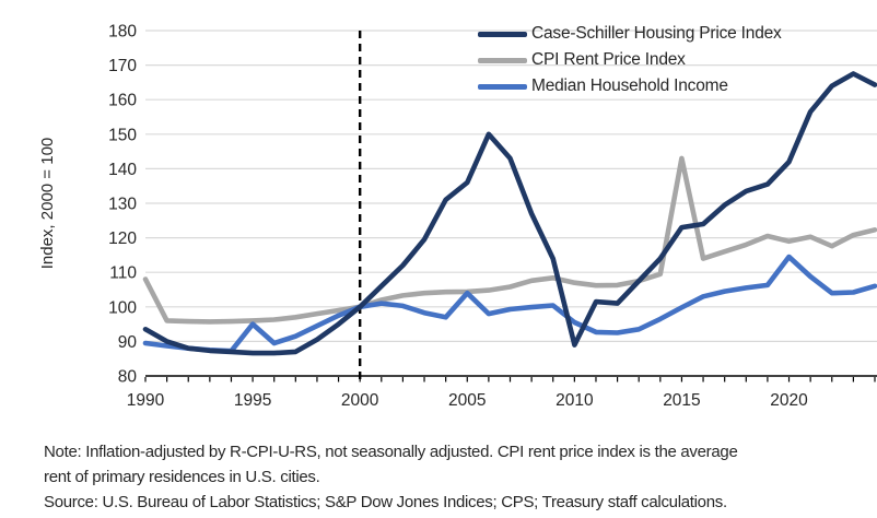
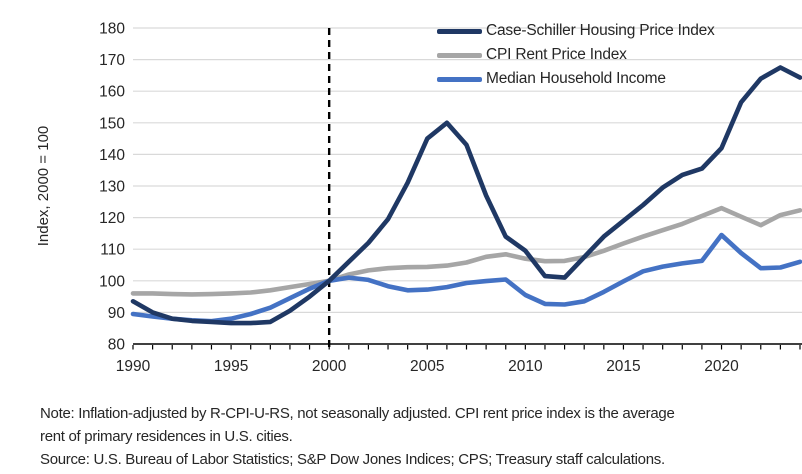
CPI Rent Price Index/1990: 108 -> 96
Median Household Income/1995: 95 -> 88
Case-Schiller Housing Price Index/2005: 136 -> 145
Median Household Income/2005: 104 -> 97
Case-Schiller Housing Price Index/2010: 89 -> 110
Case-Schiller Housing Price Index/2015: 123 -> 119
CPI Rent Price Index/2015: 143 -> 112
CPI Rent Price Index/2020: 119 -> 123
